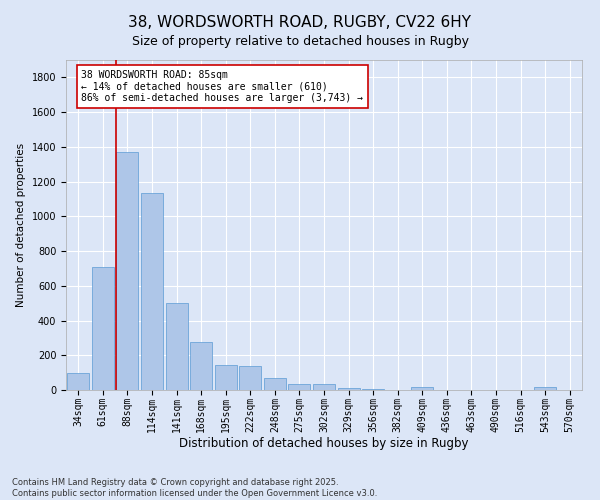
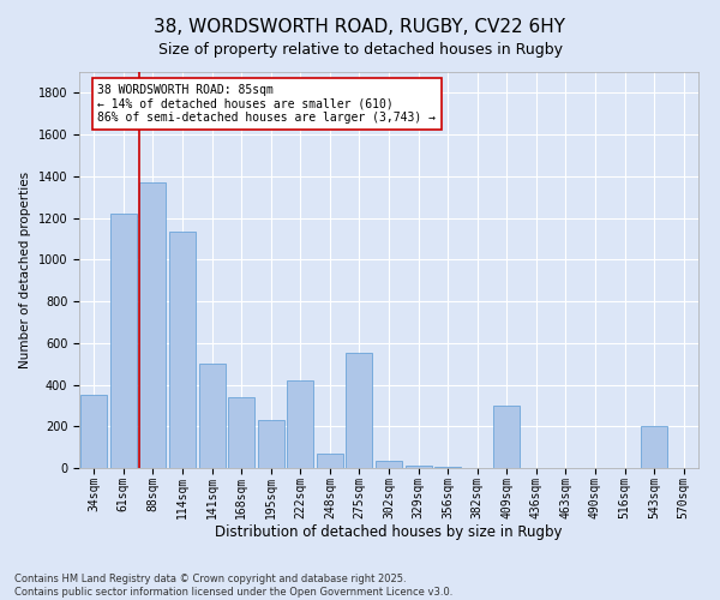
34sqm: 100 -> 350
61sqm: 710 -> 1220
168sqm: 280 -> 340
195sqm: 140 -> 230
222sqm: 140 -> 420
275sqm: 40 -> 550
409sqm: 20 -> 300
543sqm: 20 -> 200
